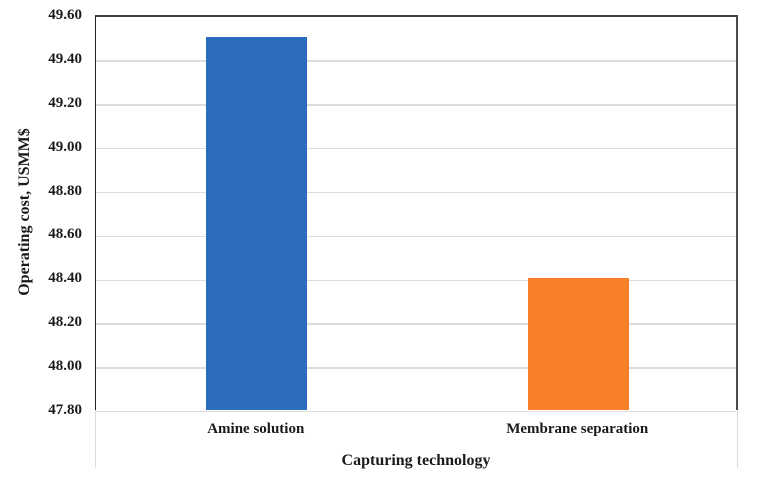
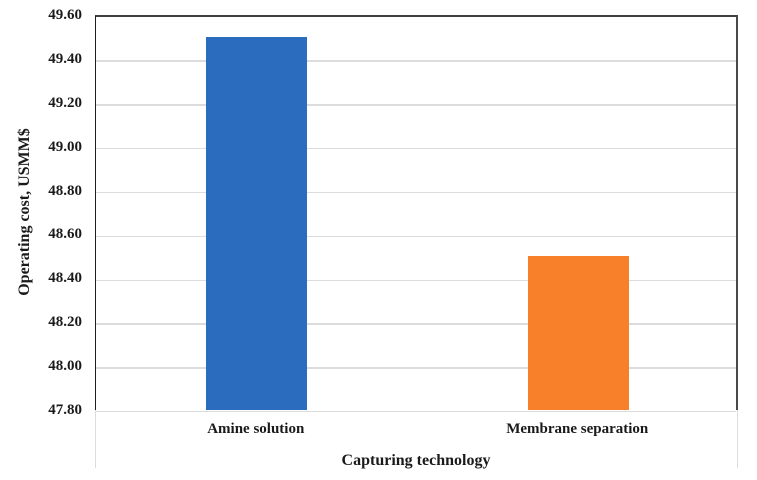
Membrane separation: 48.4 -> 48.5
